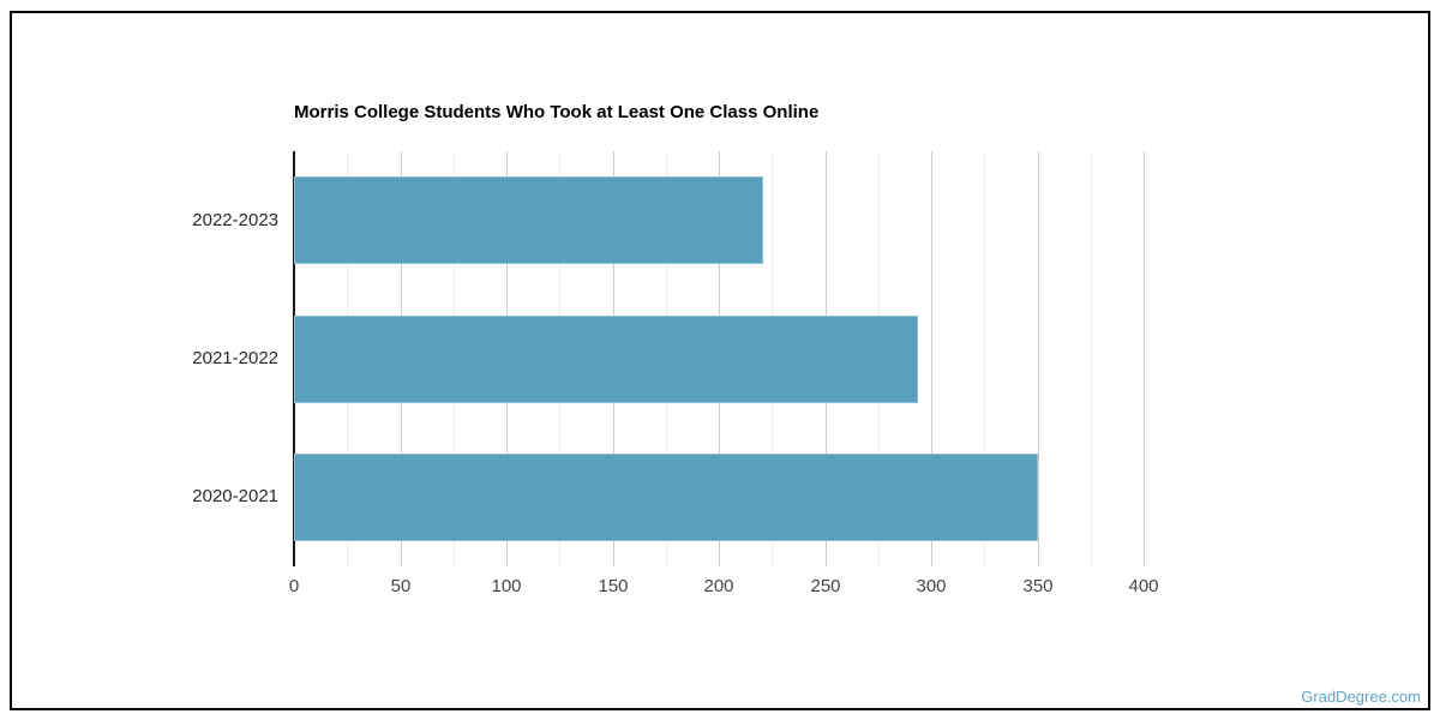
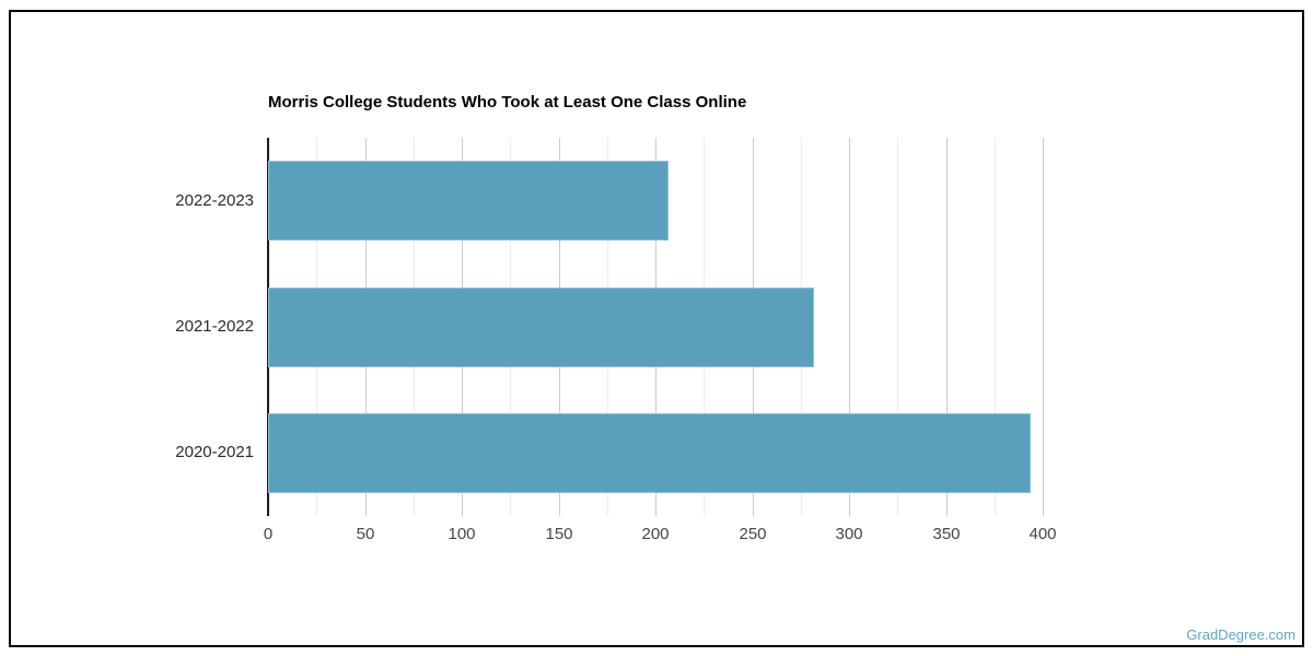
2022-2023: 221 -> 207
2021-2022: 294 -> 282
2020-2021: 350 -> 394
